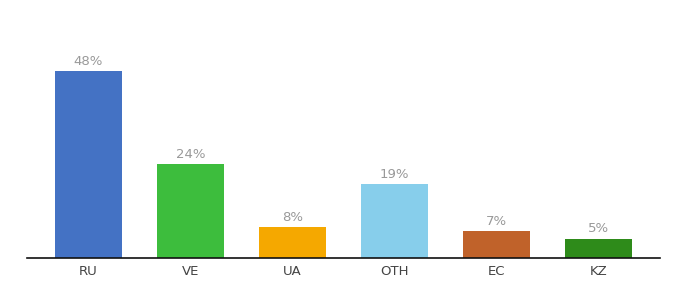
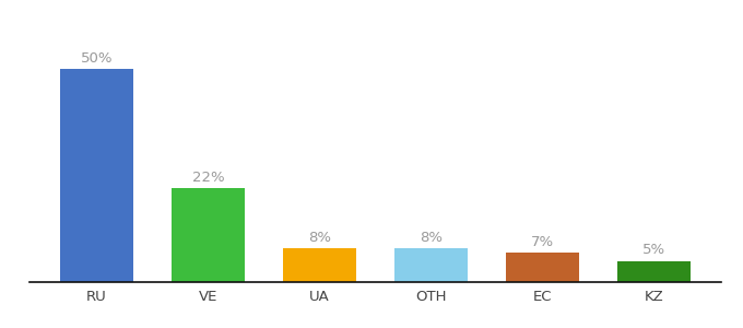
RU: 48% -> 50%
VE: 24% -> 22%
OTH: 19% -> 8%
